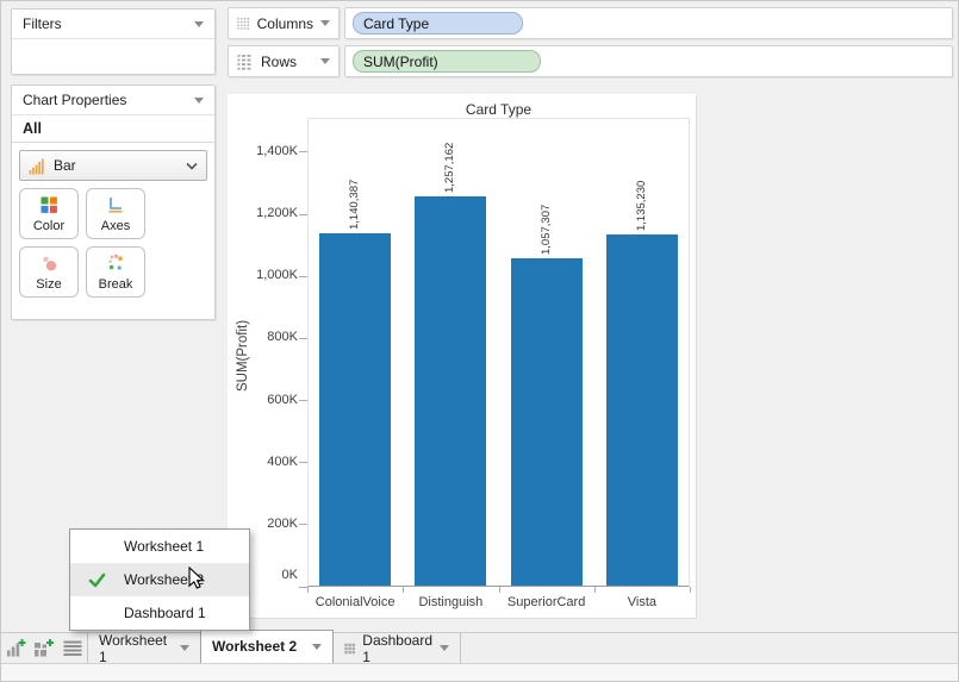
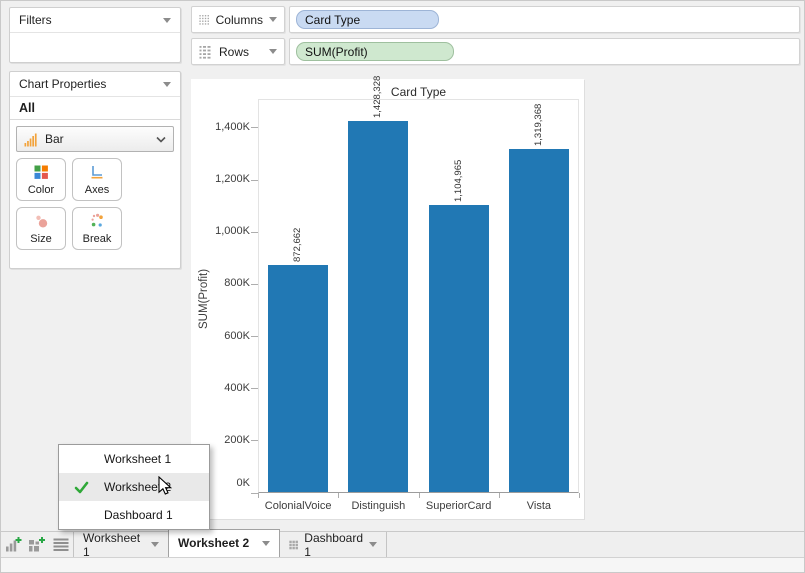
ColonialVoice: 1,140,387 -> 872,662
Distinguish: 1,257,162 -> 1,428,328
SuperiorCard: 1,057,307 -> 1,104,965
Vista: 1,135,230 -> 1,319,368
